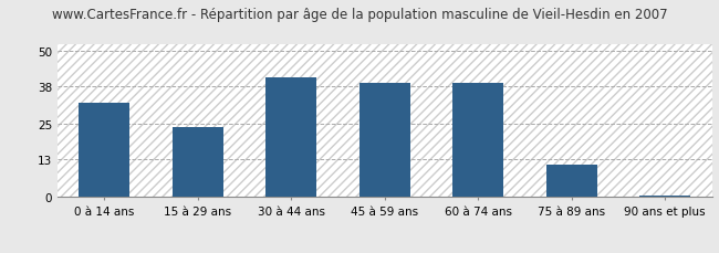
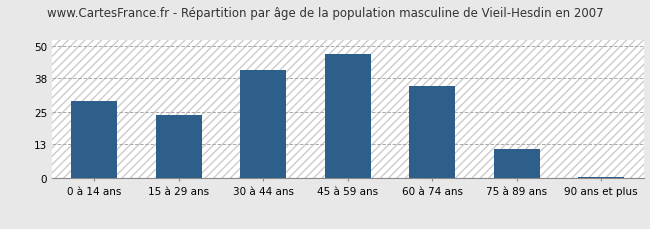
0 à 14 ans: 32.0 -> 29.0
45 à 59 ans: 39.0 -> 47.0
60 à 74 ans: 39.0 -> 35.0
